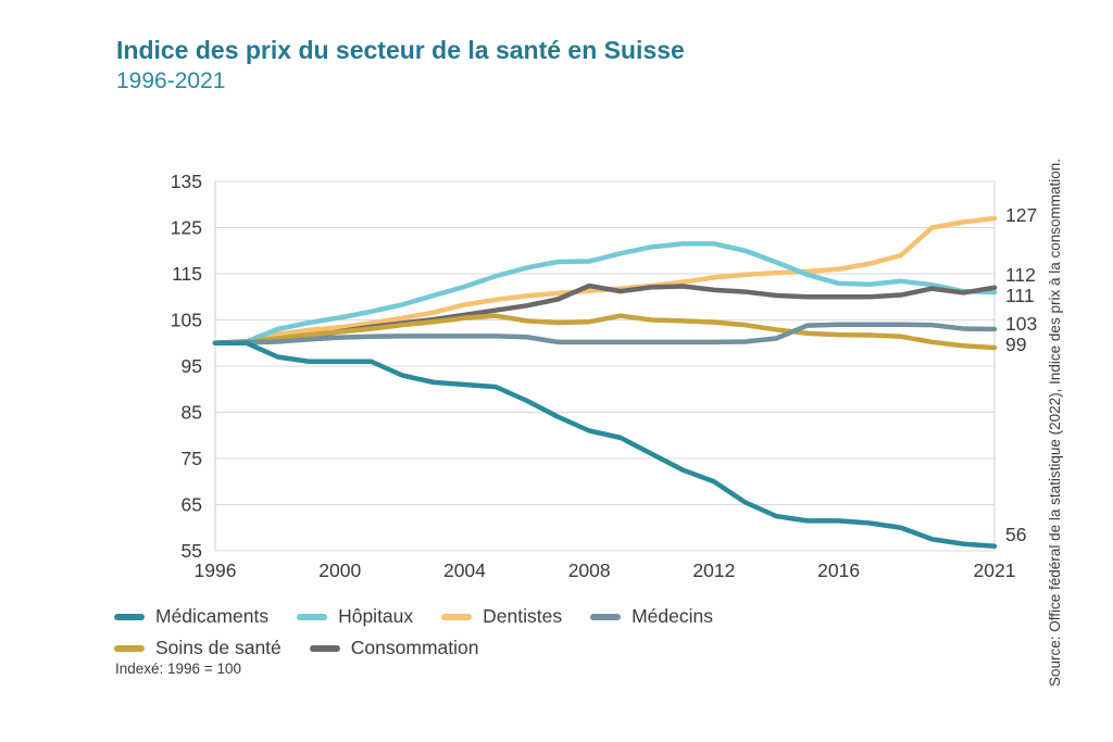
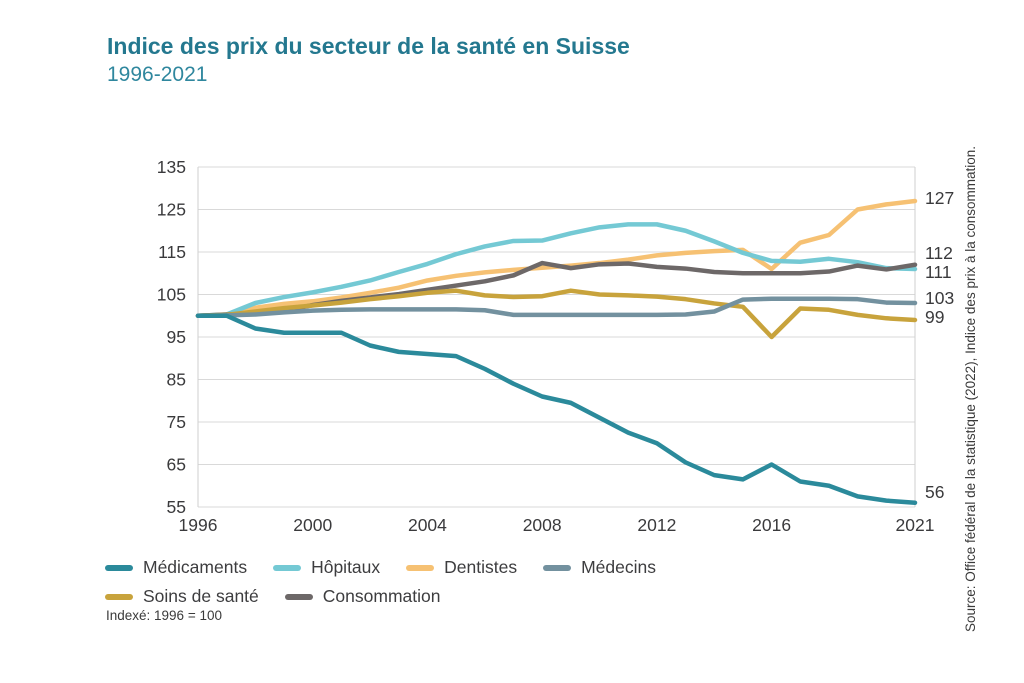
Dentistes/2016: 116 -> 111
Soins de santé/2016: 102 -> 95
Médicaments/2016: 62 -> 65
